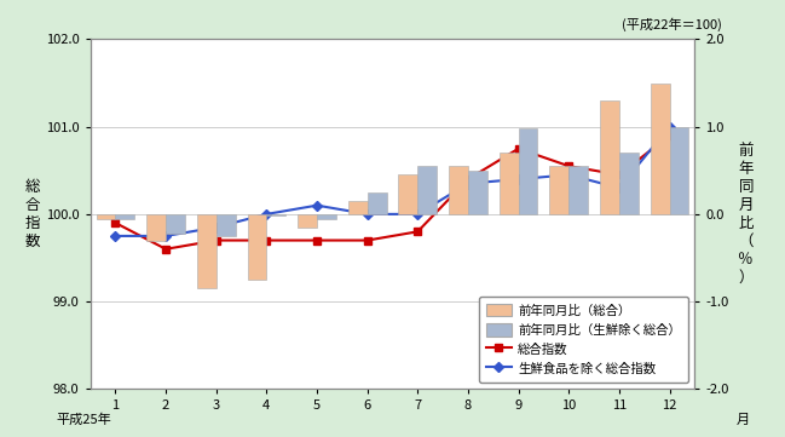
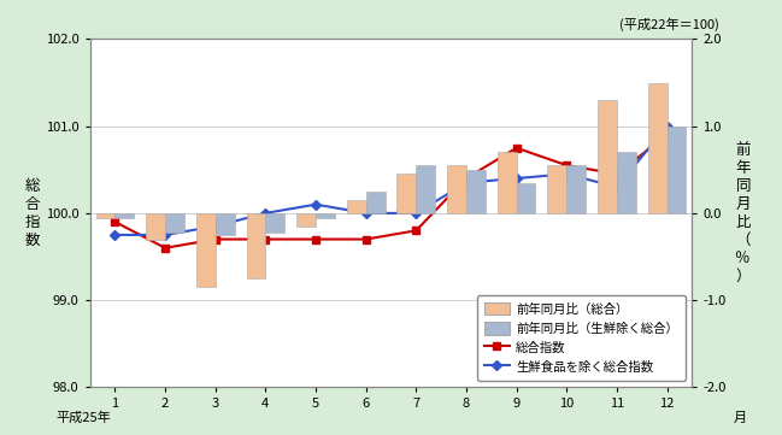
前年同月比（生鮮除く総合）/4: -0.02 -> -0.22
前年同月比（生鮮除く総合）/9: 0.98 -> 0.35
